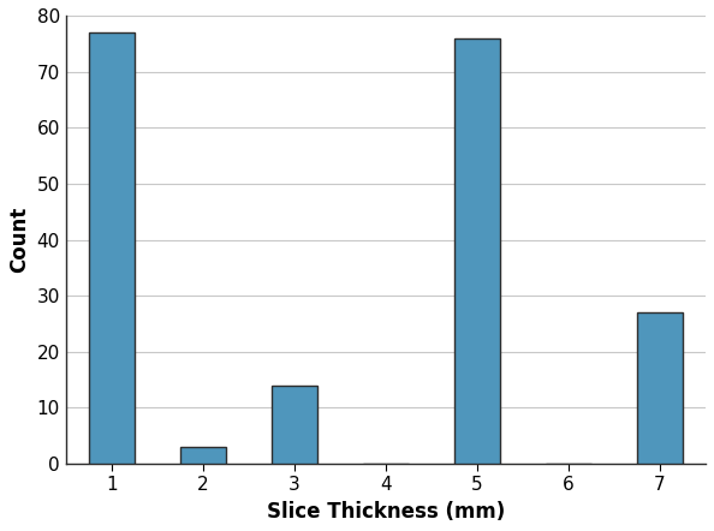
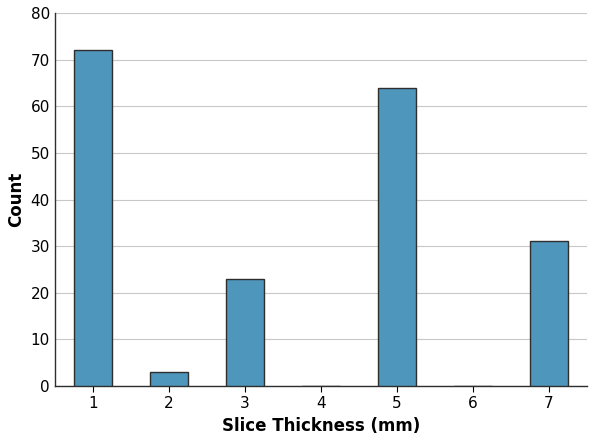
1: 77 -> 72
3: 14 -> 23
5: 76 -> 64
7: 27 -> 31
